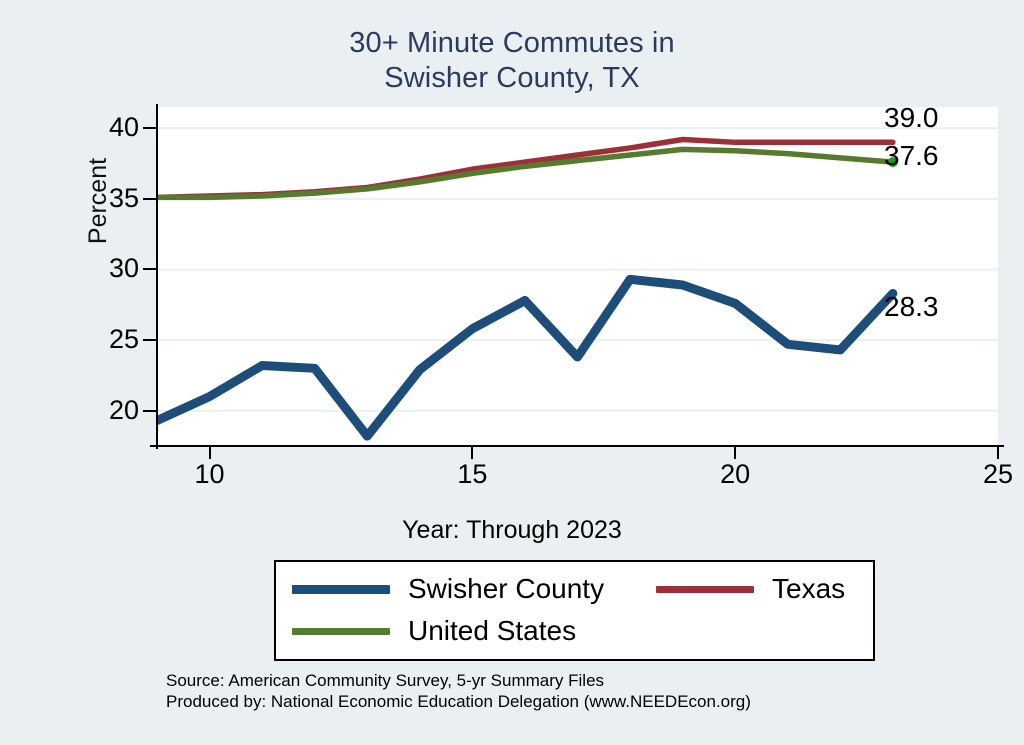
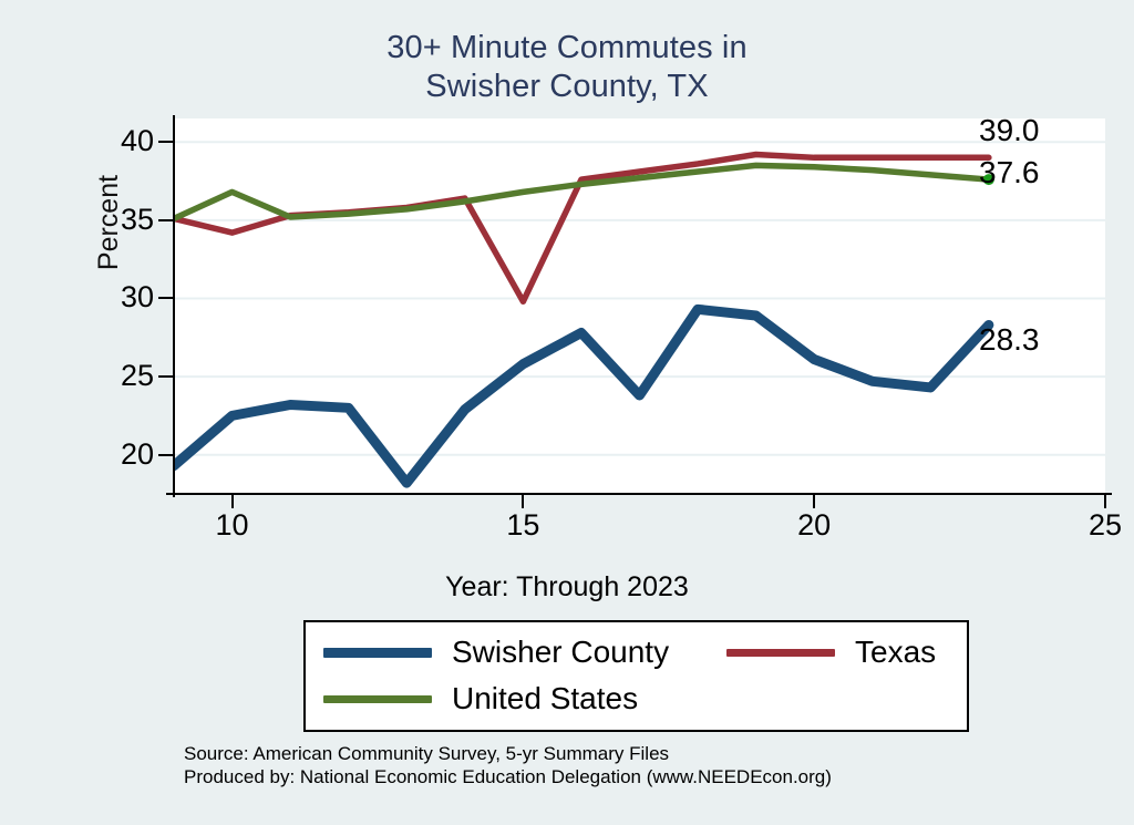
Swisher County/10: 21.0 -> 22.5
Texas/10: 35.2 -> 34.2
United States/10: 35.1 -> 36.8
Texas/15: 37.1 -> 29.8
Swisher County/20: 27.6 -> 26.1
